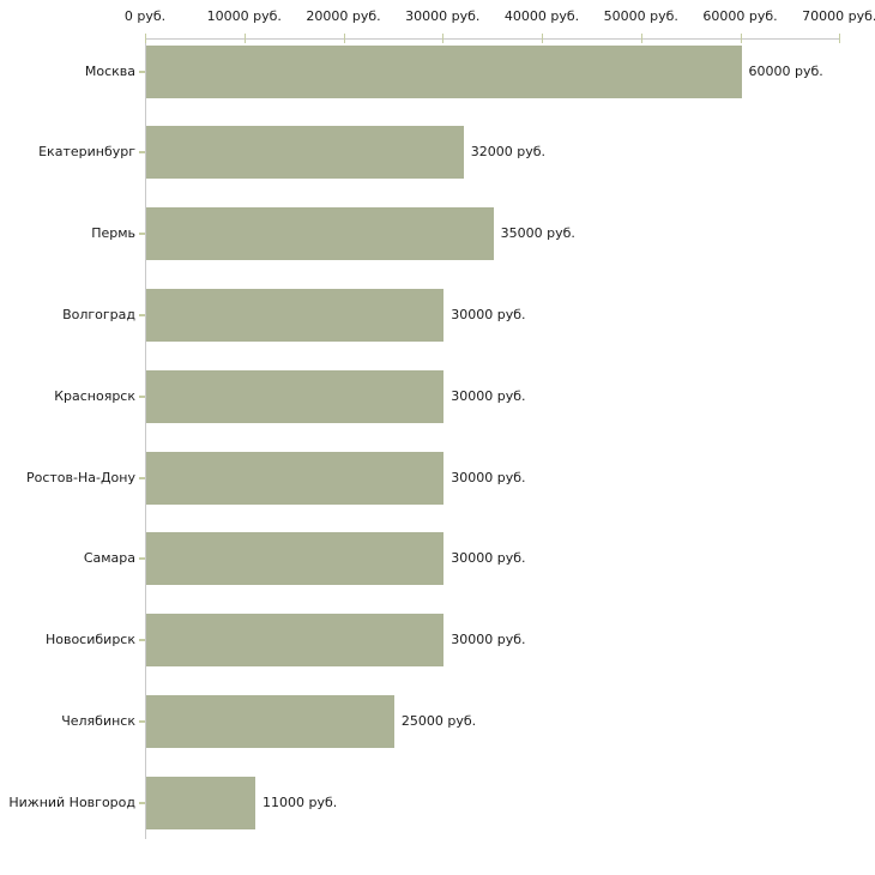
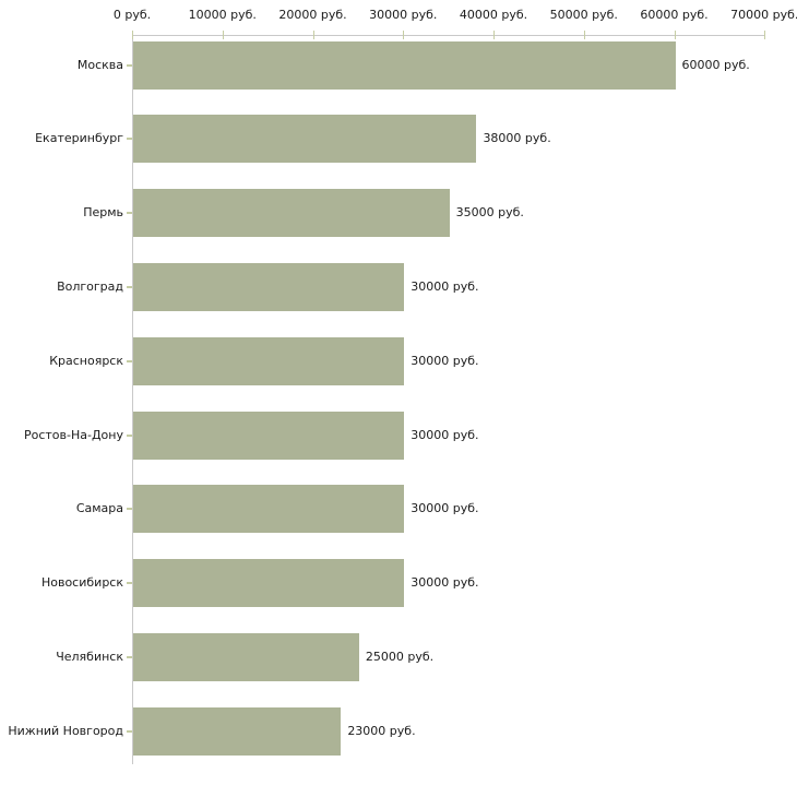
Екатеринбург: 32000 -> 38000
Нижний Новгород: 11000 -> 23000
